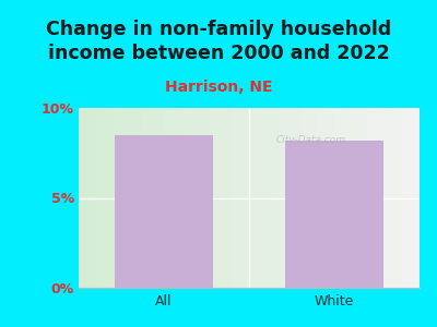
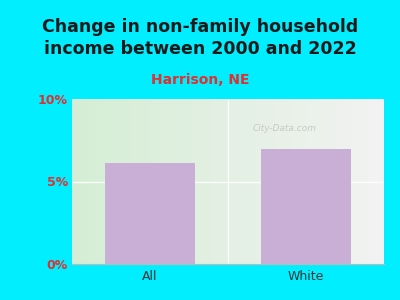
All: 8.5% -> 6.1%
White: 8.2% -> 7.0%
